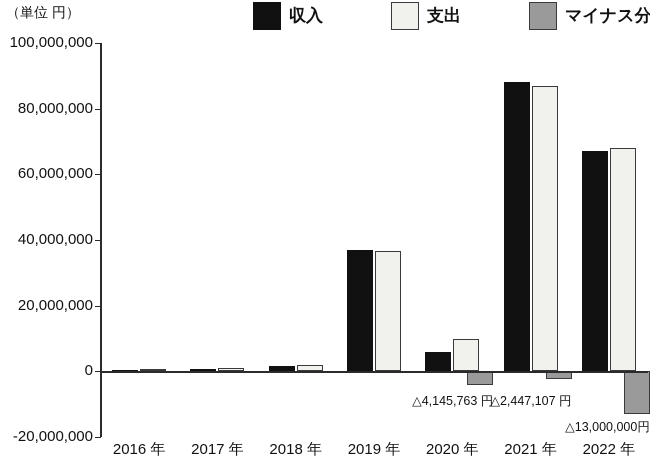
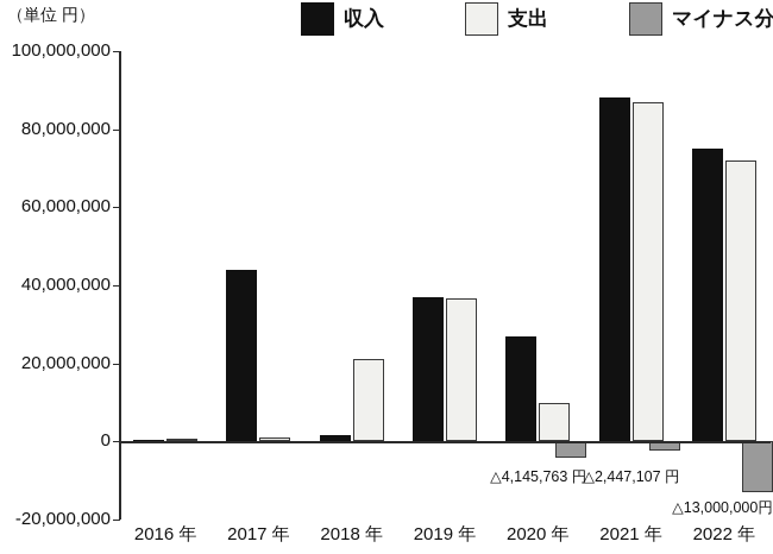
収入/2017 年: 1000000 -> 44000000
支出/2018 年: 2000000 -> 21000000
収入/2020 年: 6000000 -> 27000000
収入/2022 年: 67000000 -> 75000000
支出/2022 年: 68000000 -> 72000000
